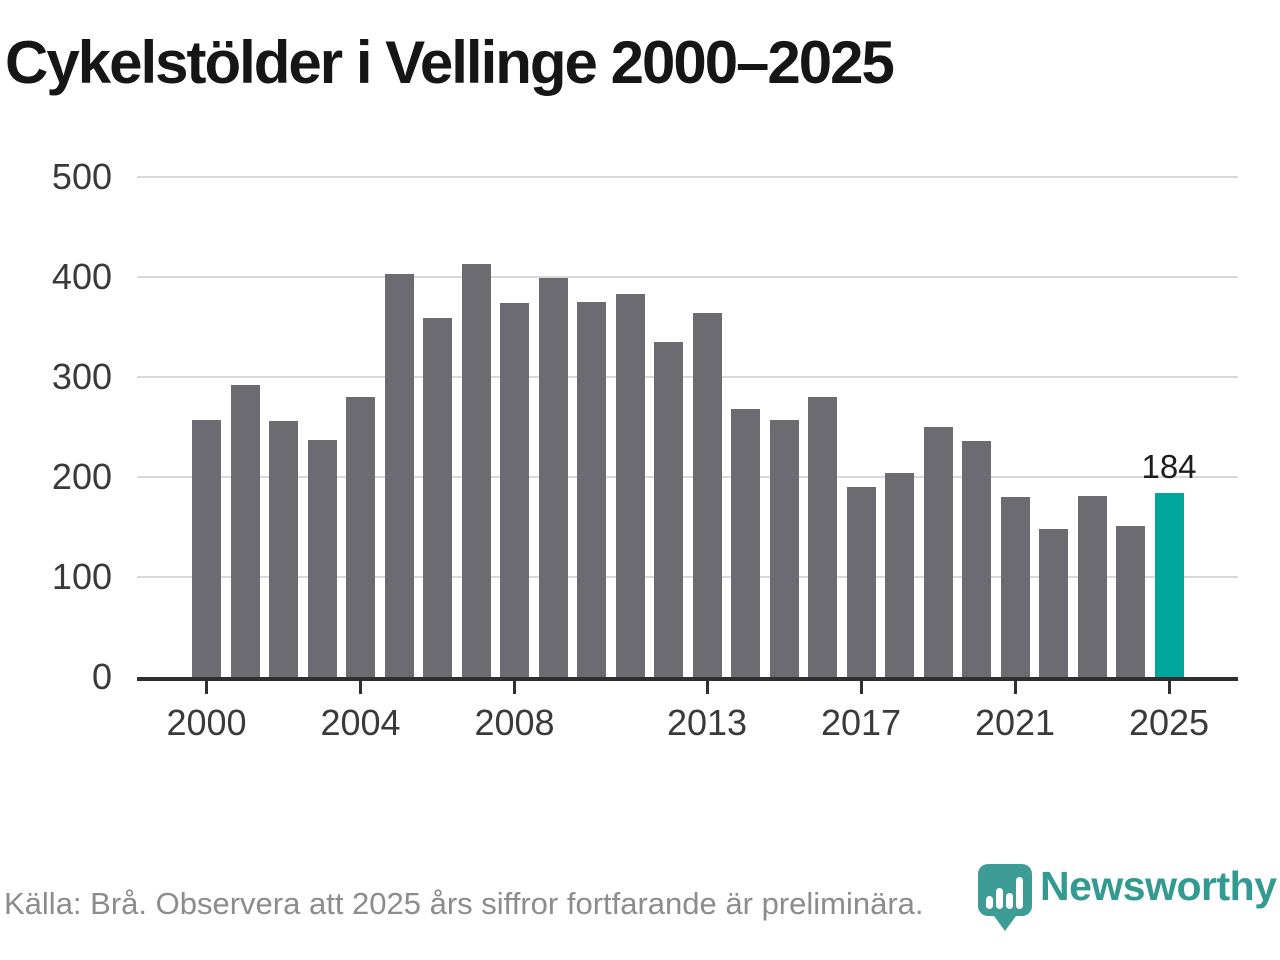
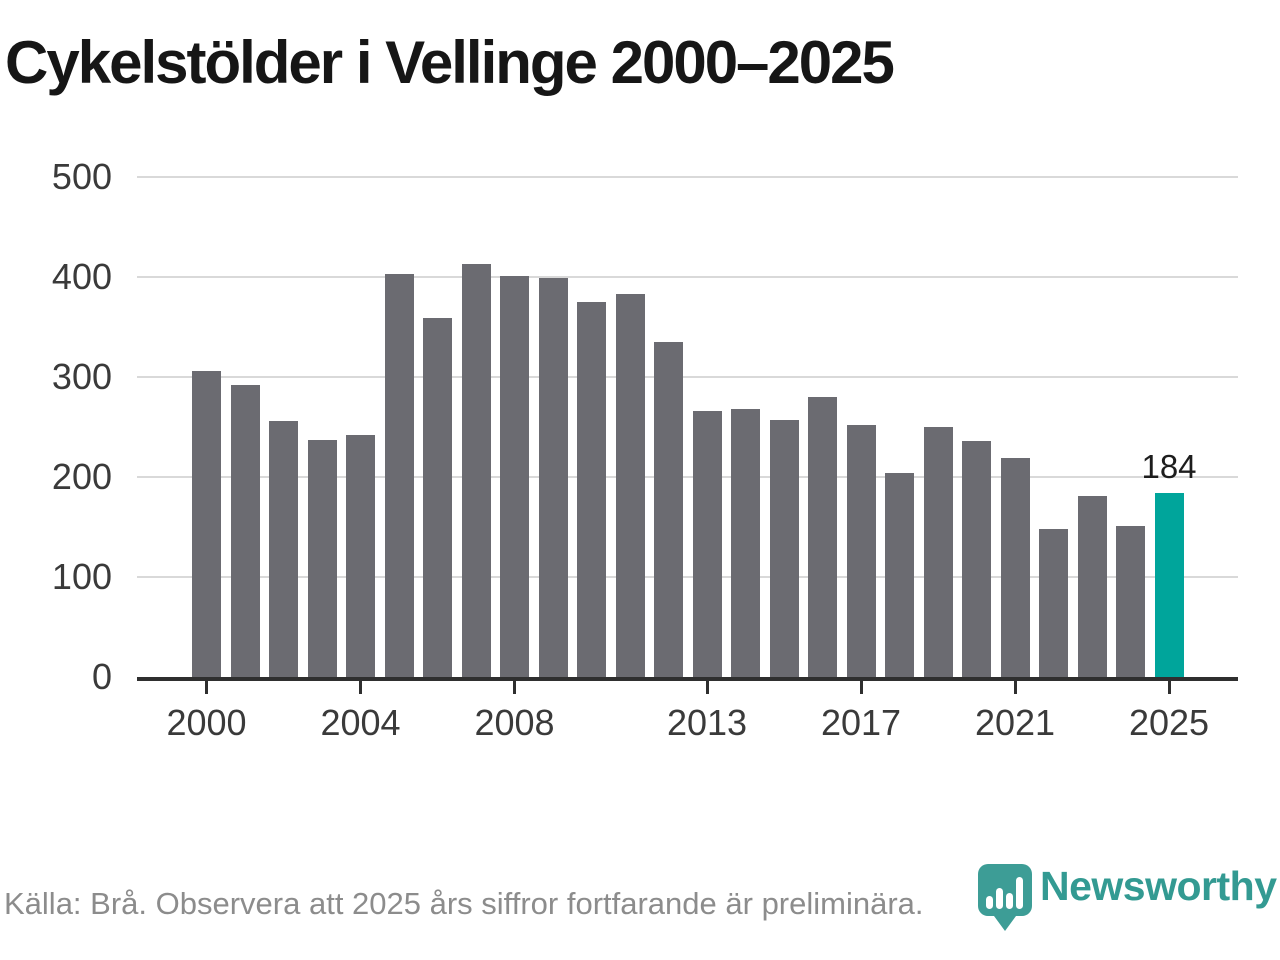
2000: 257 -> 306
2004: 280 -> 242
2008: 374 -> 401
2013: 364 -> 266
2017: 190 -> 252
2021: 180 -> 219
